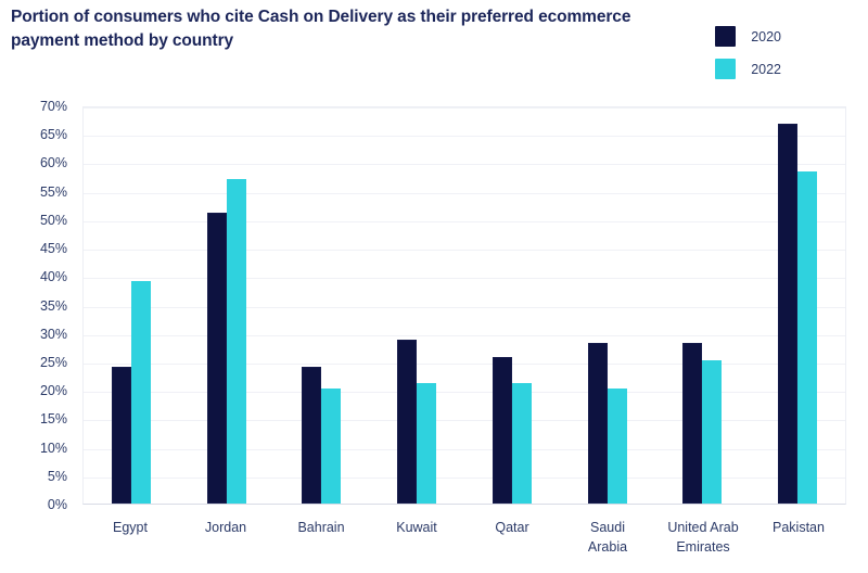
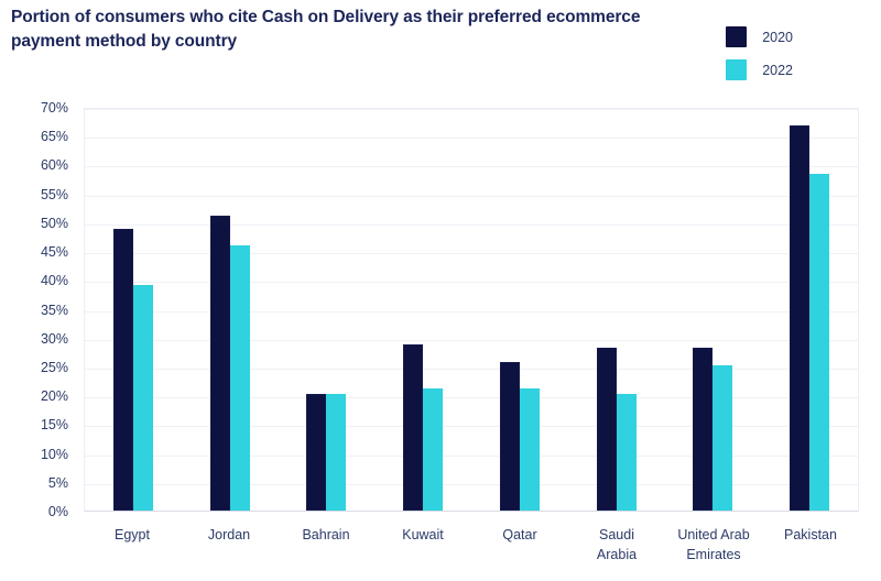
2020/Egypt: 24% -> 49%
2022/Jordan: 57% -> 46%
2020/Bahrain: 24% -> 20%
